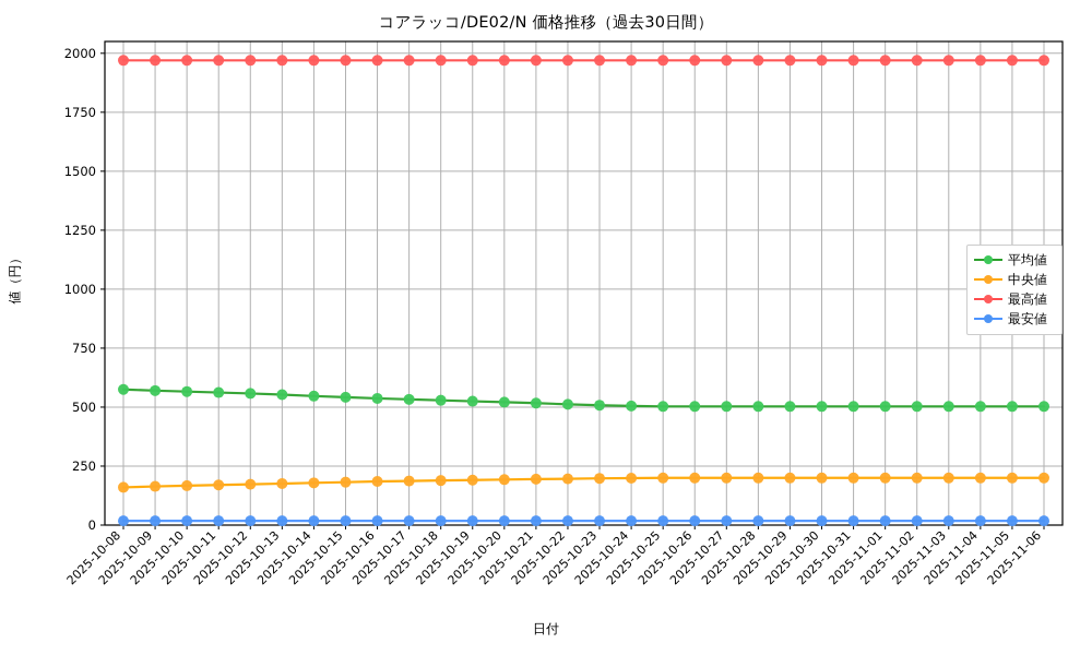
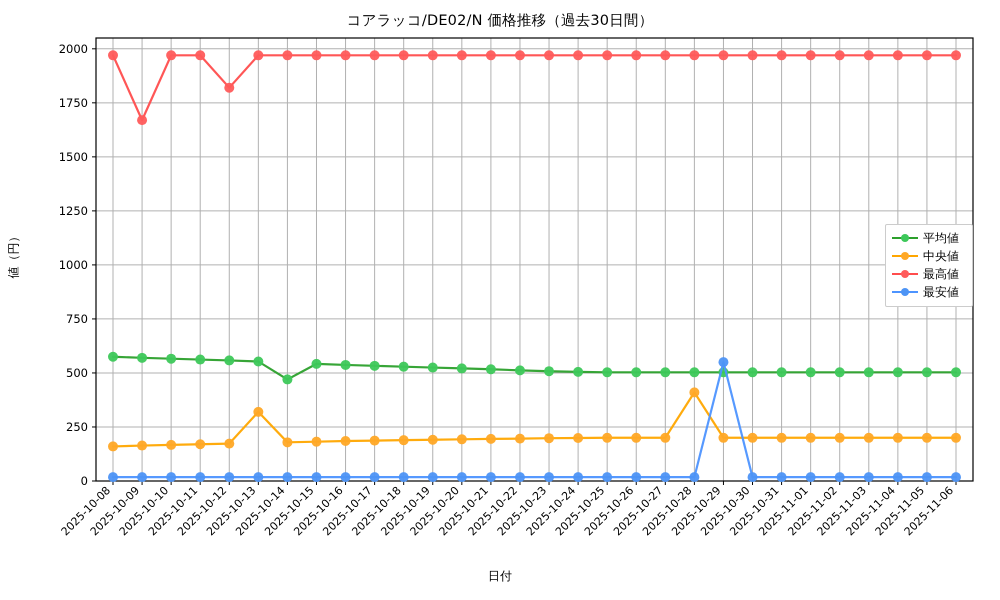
最高値/2025-10-09: 1970 -> 1670
最高値/2025-10-12: 1970 -> 1820
中央値/2025-10-13: 180 -> 320
平均値/2025-10-14: 550 -> 470
中央値/2025-10-28: 200 -> 410
最安値/2025-10-29: 20 -> 550
